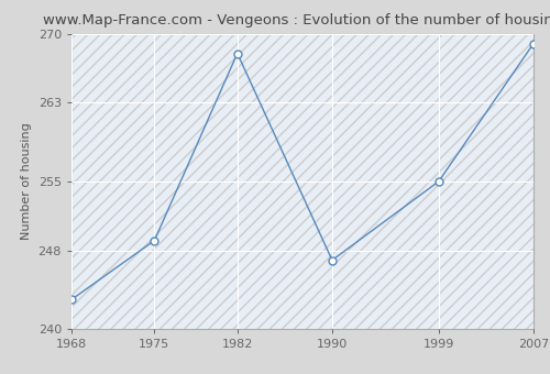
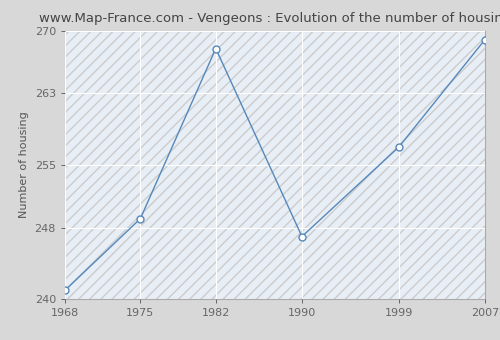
1968: 243 -> 241
1999: 255 -> 257
